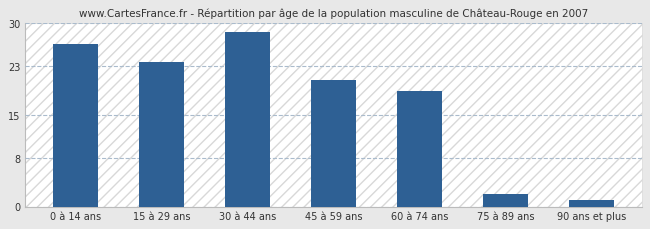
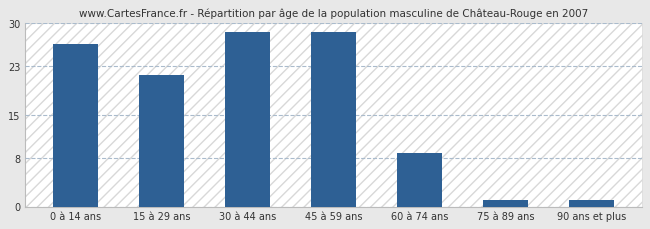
15 à 29 ans: 23.6 -> 21.5
45 à 59 ans: 20.6 -> 28.5
60 à 74 ans: 18.8 -> 8.7
75 à 89 ans: 2.0 -> 1.1
